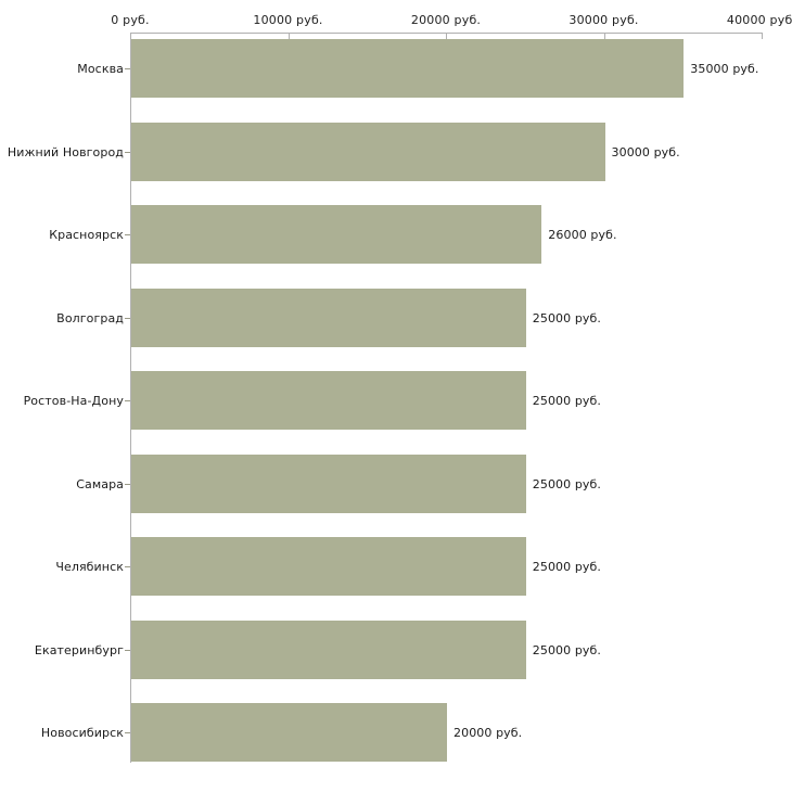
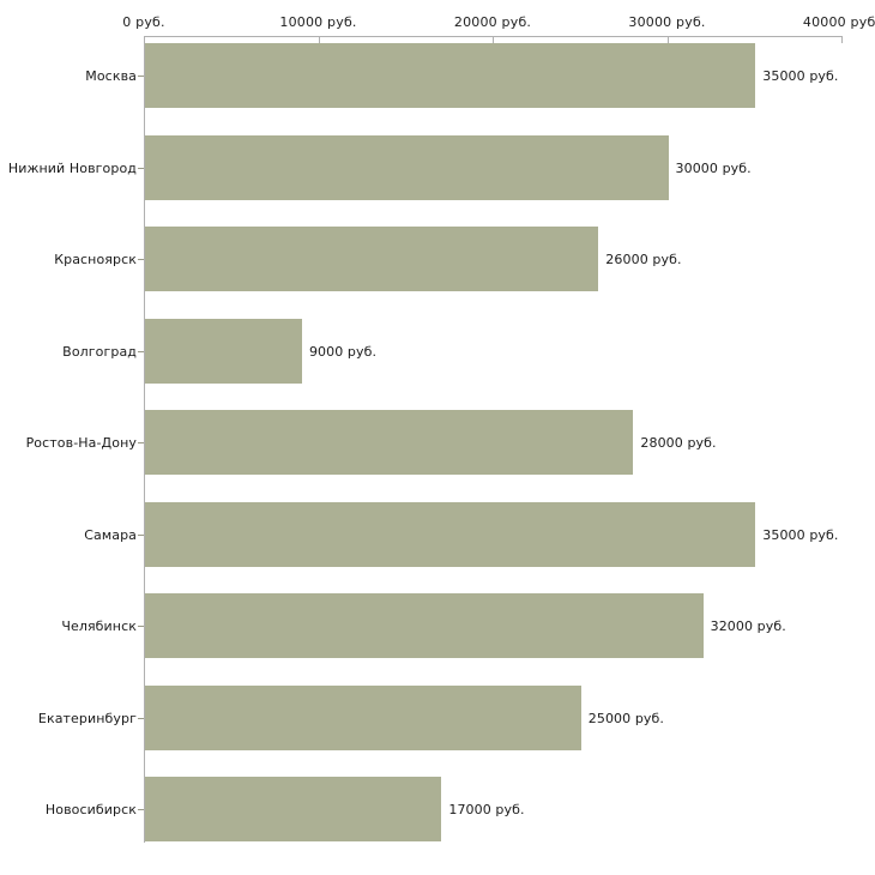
Волгоград: 25000 -> 9000
Ростов-На-Дону: 25000 -> 28000
Самара: 25000 -> 35000
Челябинск: 25000 -> 32000
Новосибирск: 20000 -> 17000
